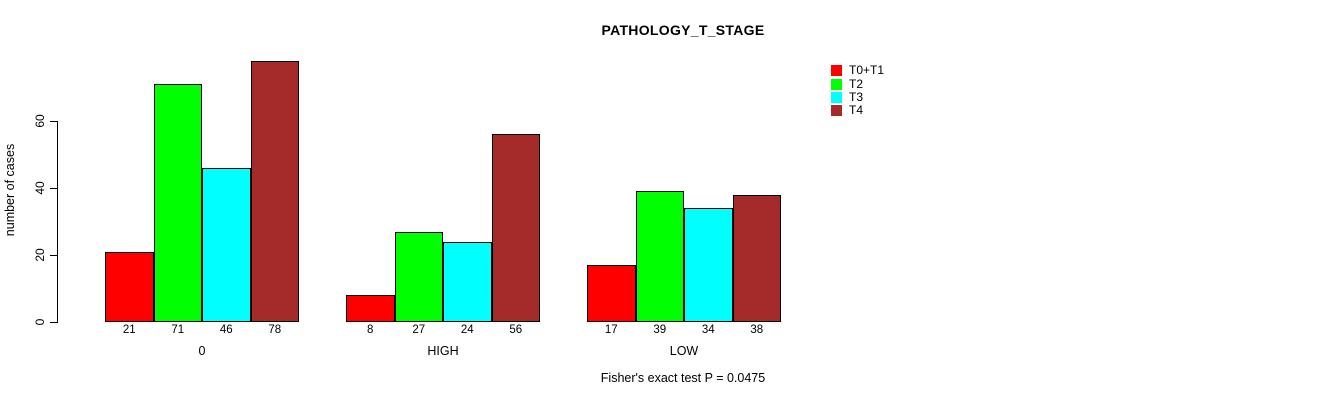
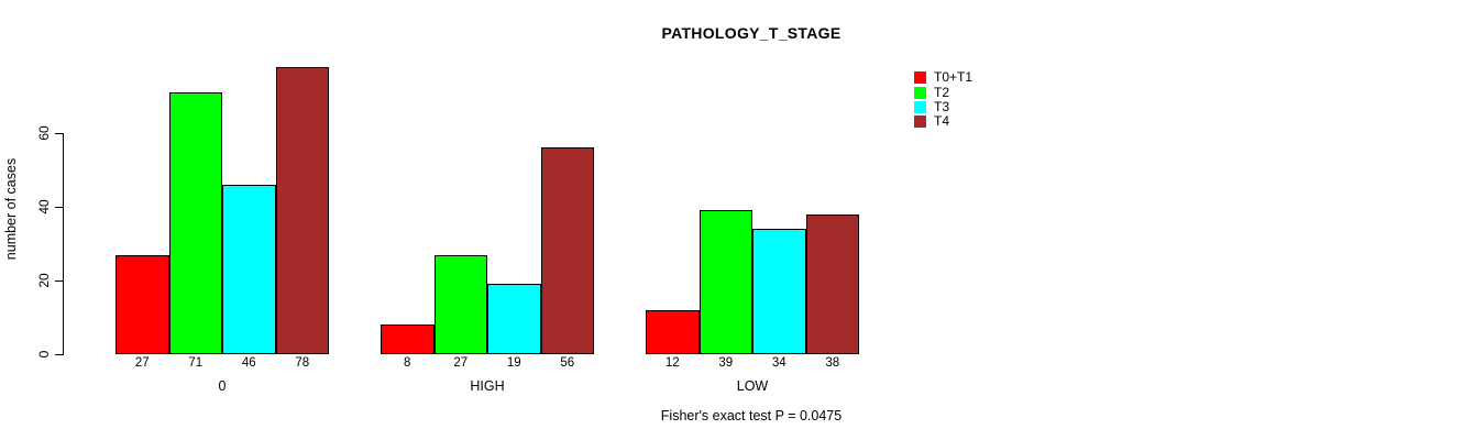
T0+T1/0: 21 -> 27
T3/HIGH: 24 -> 19
T0+T1/LOW: 17 -> 12
